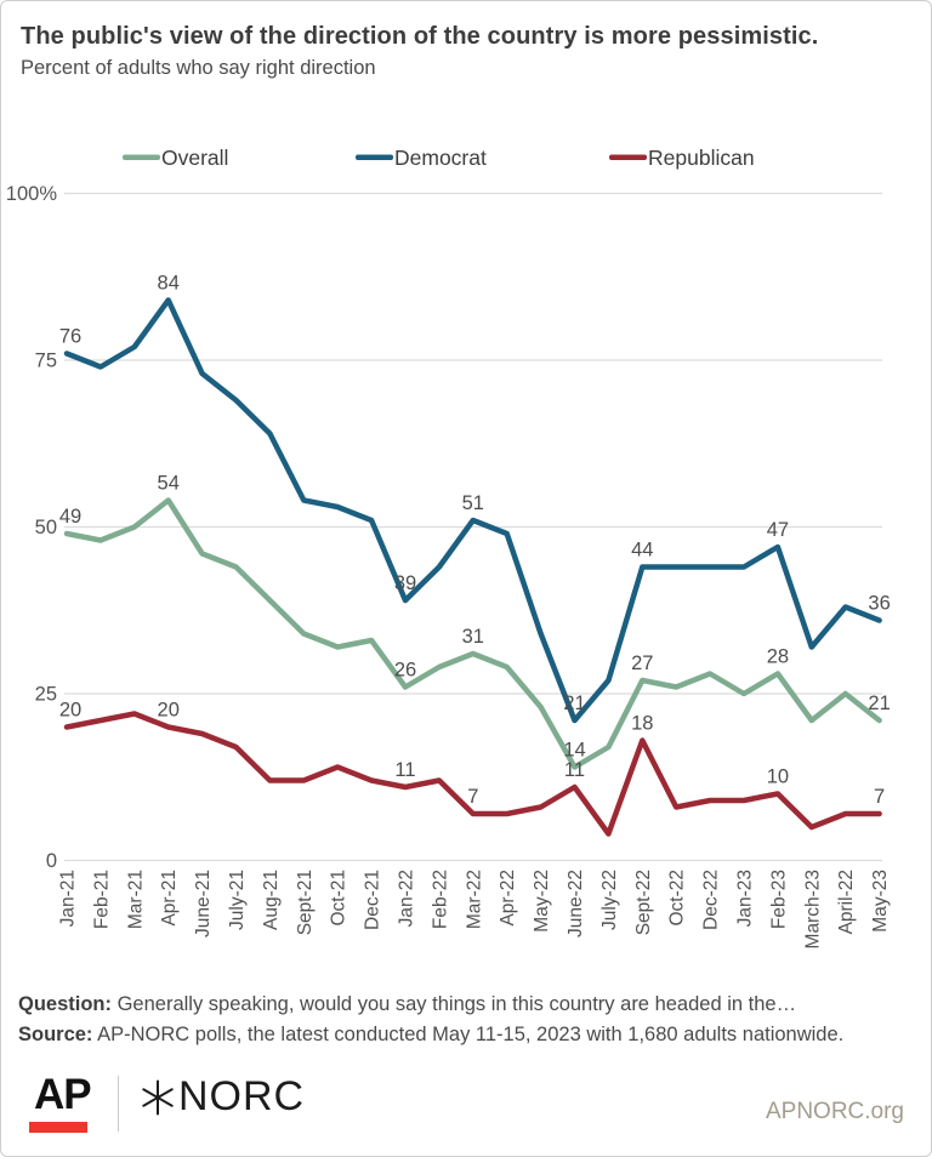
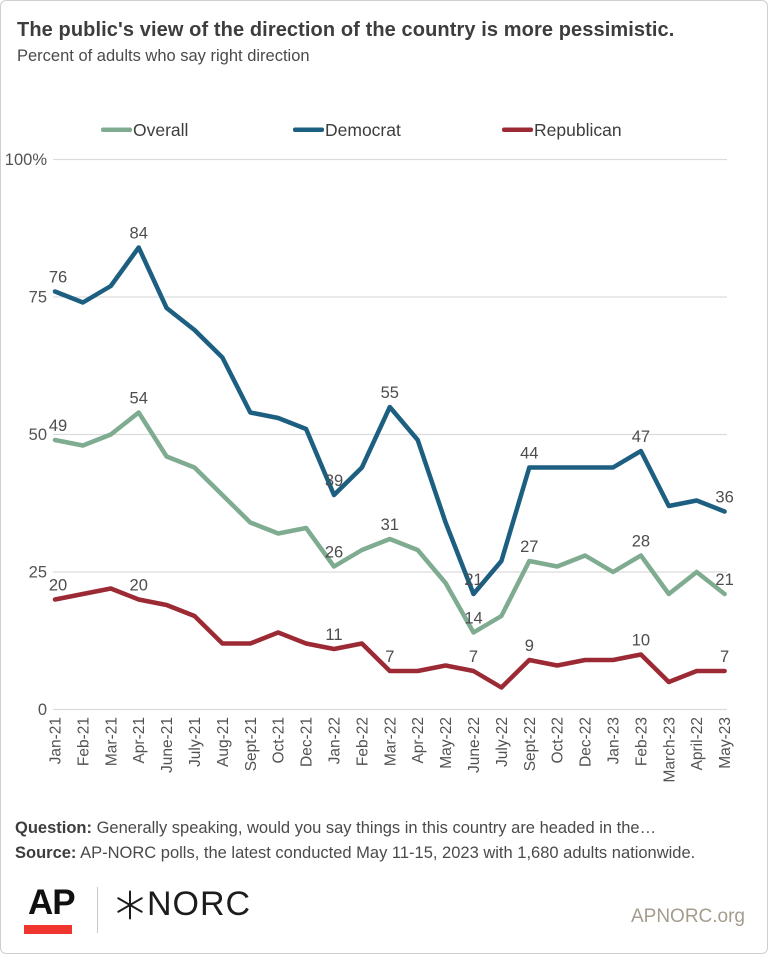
Democrat/Mar-22: 51 -> 55
Republican/June-22: 11 -> 7
Republican/Sept-22: 18 -> 9
Democrat/March-23: 32% -> 37%
